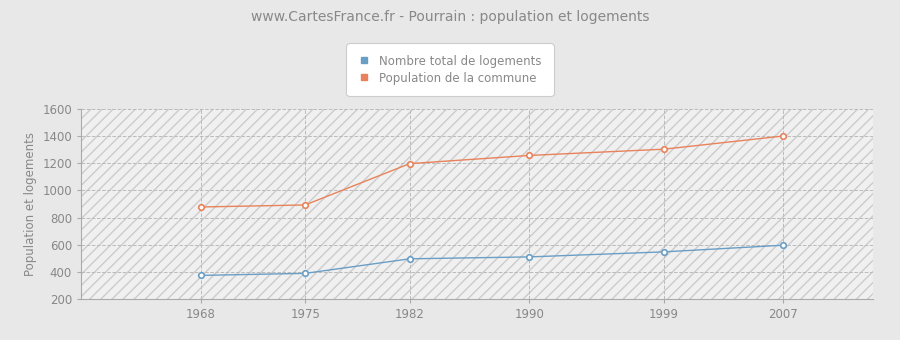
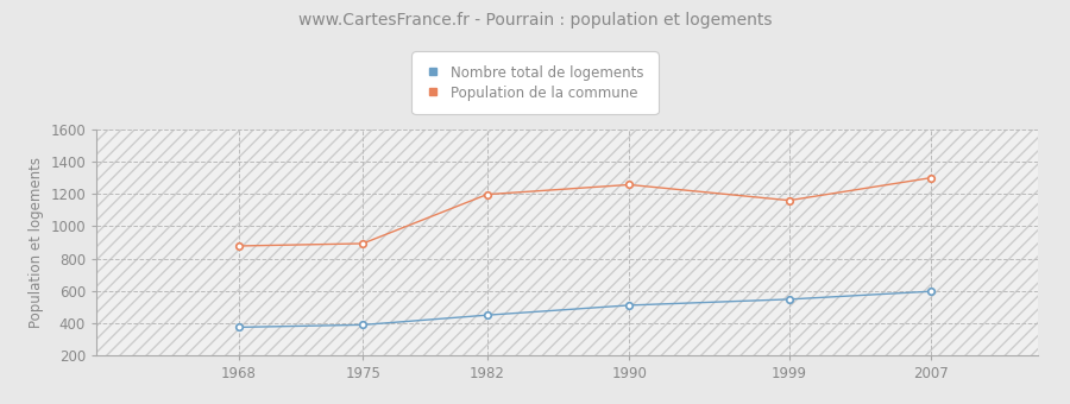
Nombre total de logements/1982: 500 -> 450
Population de la commune/1999: 1300 -> 1160
Population de la commune/2007: 1400 -> 1300
